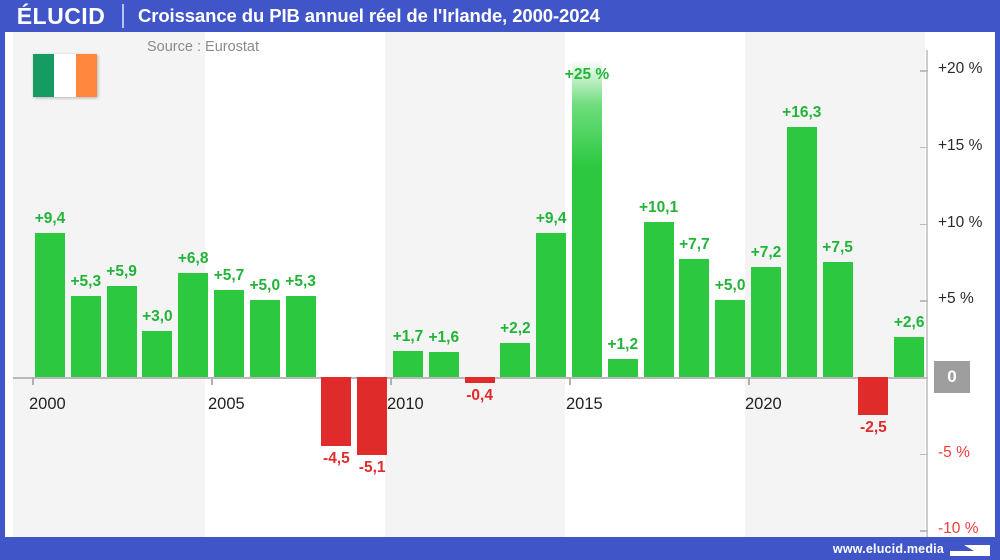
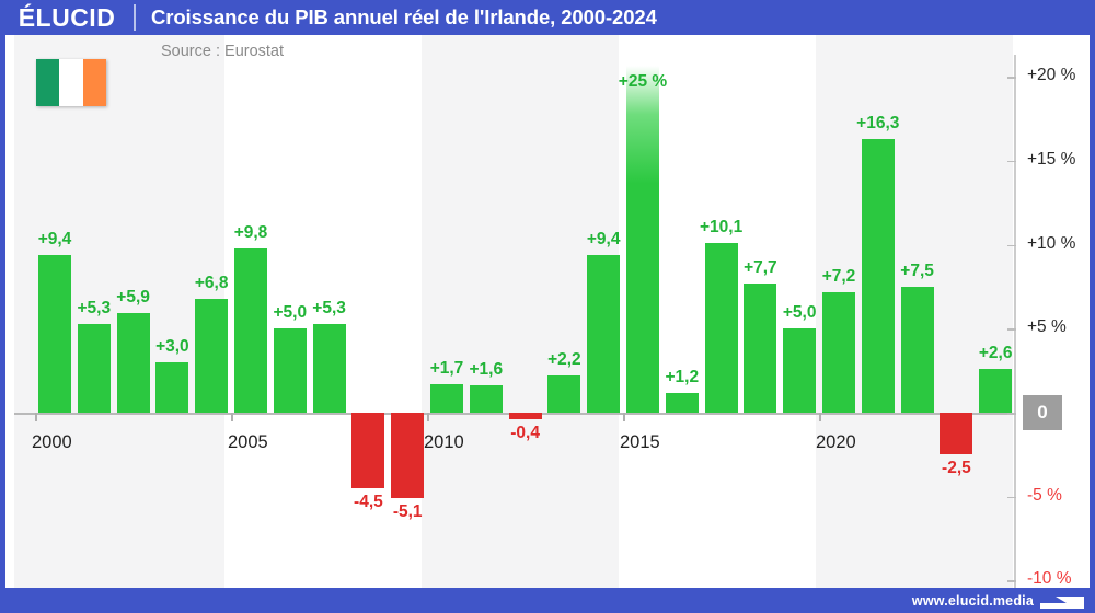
2005: +5,7 -> +9,8
